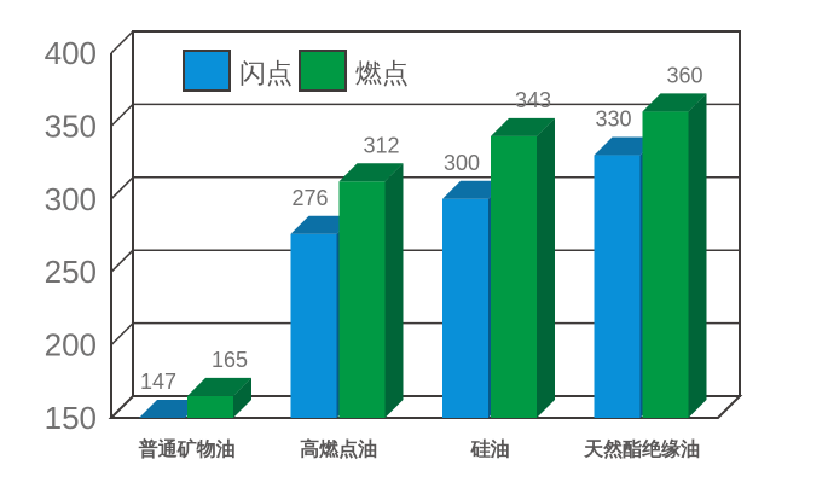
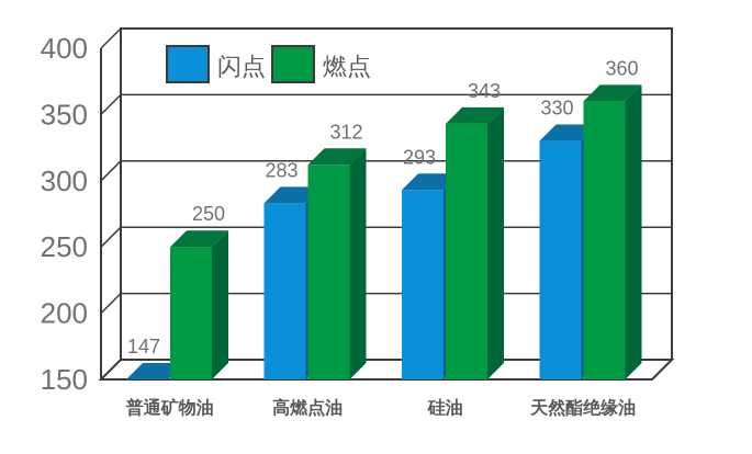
燃点/普通矿物油: 165 -> 250
闪点/高燃点油: 276 -> 283
闪点/硅油: 300 -> 293
